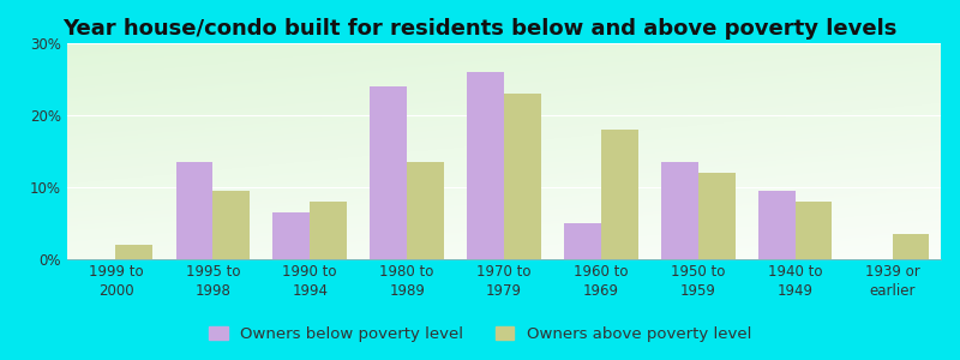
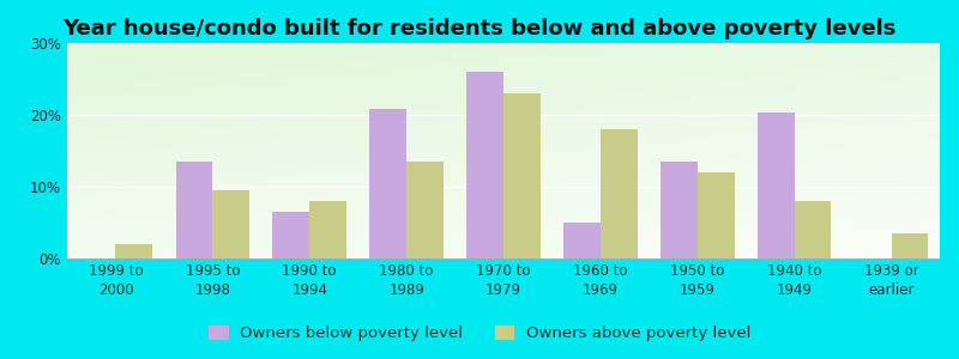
Owners below poverty level/1980 to 1989: 24.0% -> 20.8%
Owners below poverty level/1940 to 1949: 9.5% -> 20.4%
